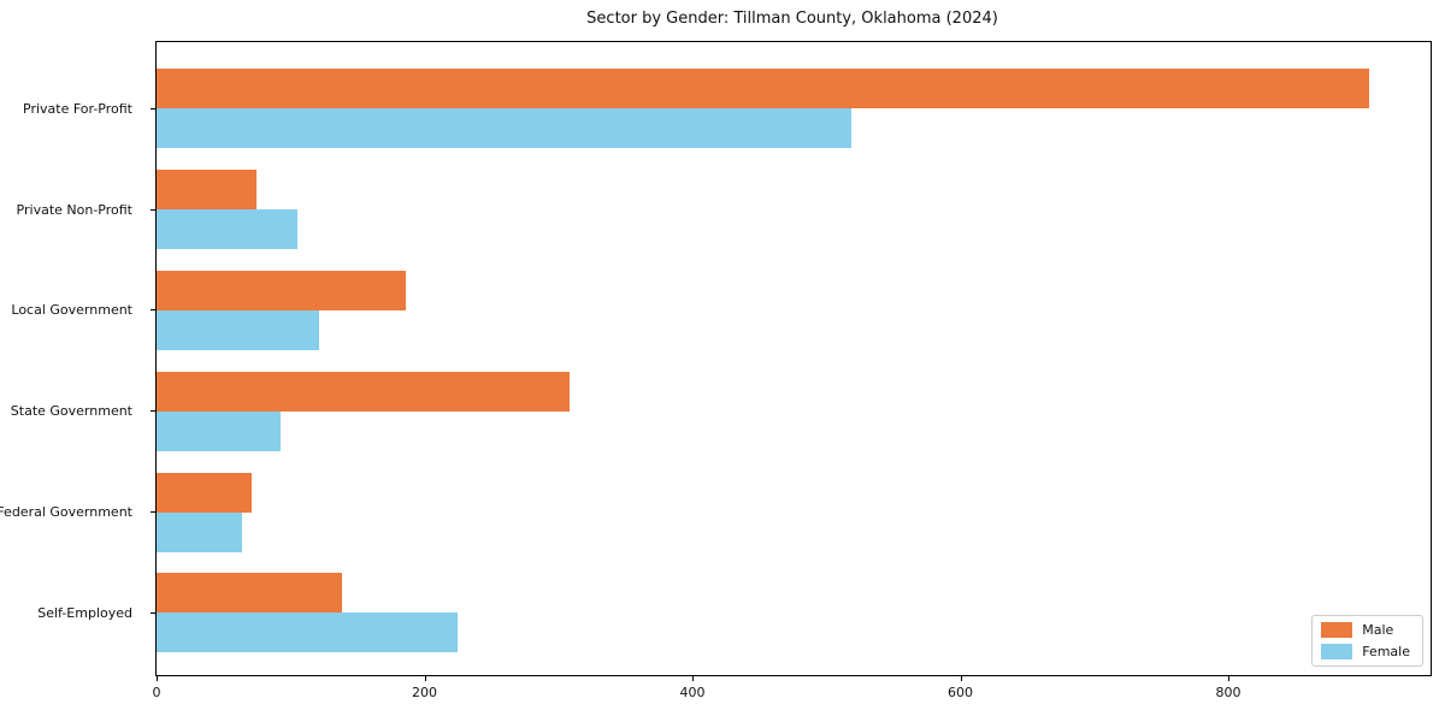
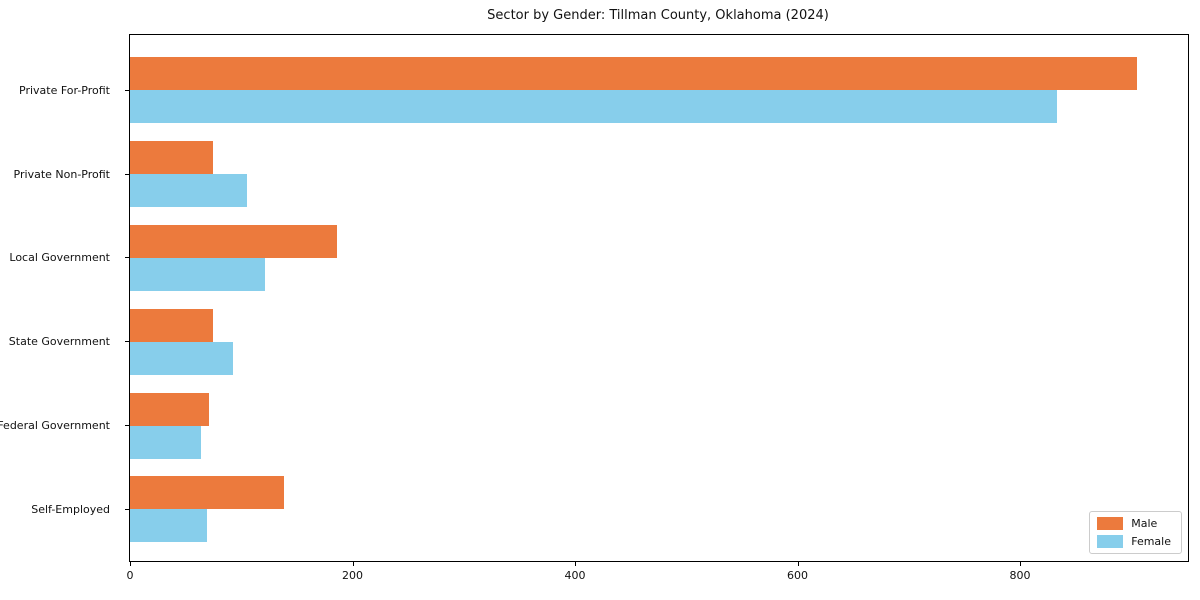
Female/Private For-Profit: 519 -> 833
Male/State Government: 308 -> 75
Female/Self-Employed: 225 -> 69
